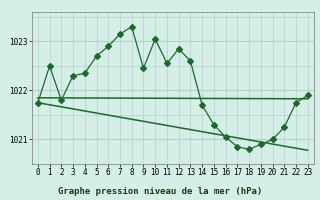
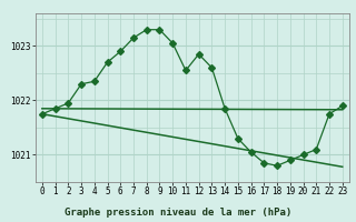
1: 1022.50 -> 1021.85
2: 1021.80 -> 1021.95
9: 1022.45 -> 1023.30
14: 1021.70 -> 1021.85
21: 1021.25 -> 1021.10
